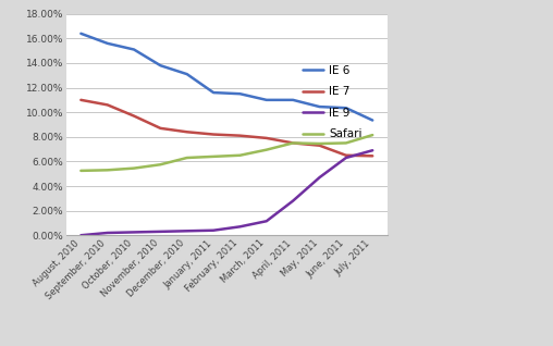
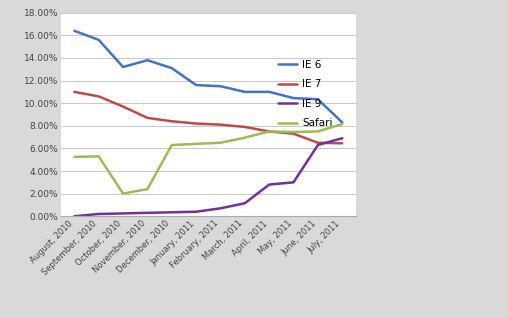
IE 6/October, 2010: 15.1% -> 13.2%
Safari/October, 2010: 5.4% -> 2.0%
Safari/November, 2010: 5.8% -> 2.4%
IE 9/May, 2011: 4.7% -> 3.0%
IE 6/July, 2011: 9.3% -> 8.3%
